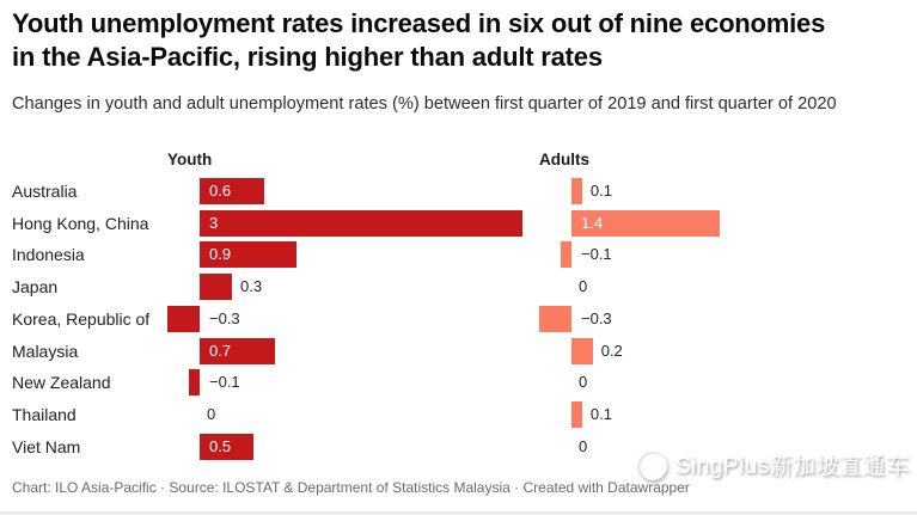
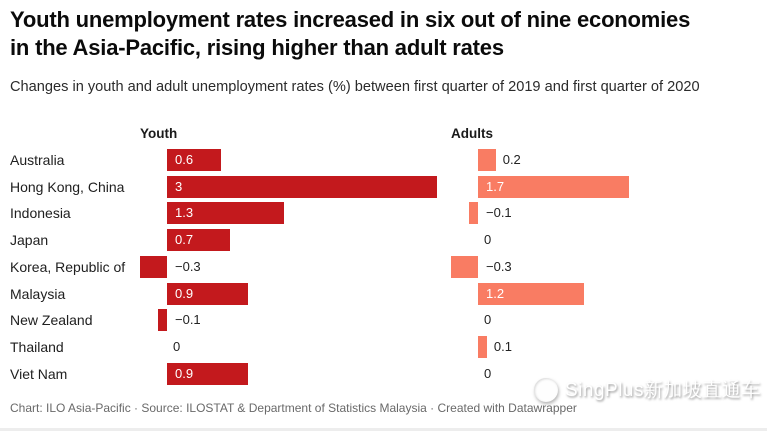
Adults/Australia: 0.1 -> 0.2
Adults/Hong Kong, China: 1.4 -> 1.7
Youth/Indonesia: 0.9 -> 1.3
Youth/Japan: 0.3 -> 0.7
Youth/Malaysia: 0.7 -> 0.9
Adults/Malaysia: 0.2 -> 1.2
Youth/Viet Nam: 0.5 -> 0.9
